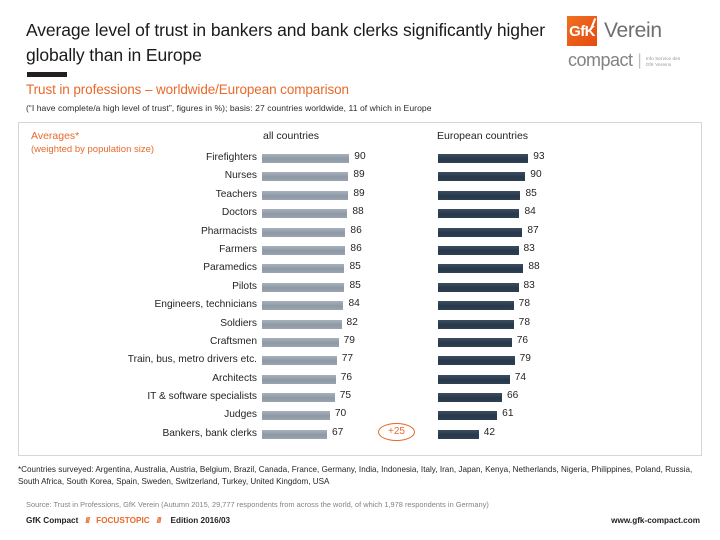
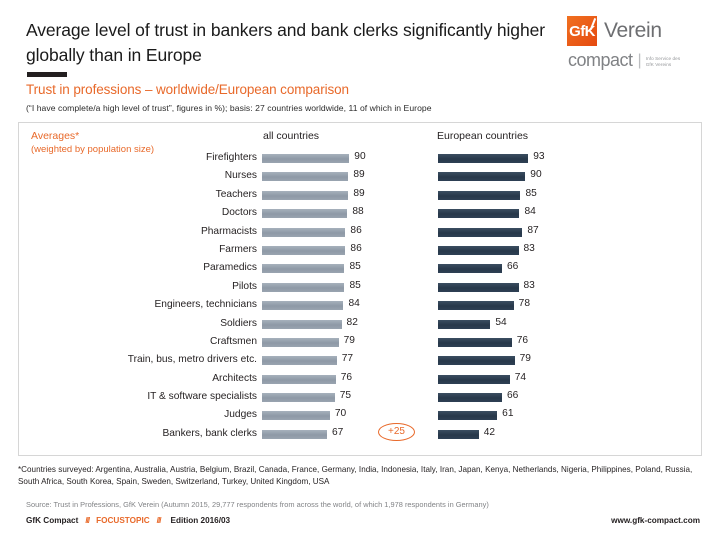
European countries/Paramedics: 88 -> 66
European countries/Soldiers: 78 -> 54
